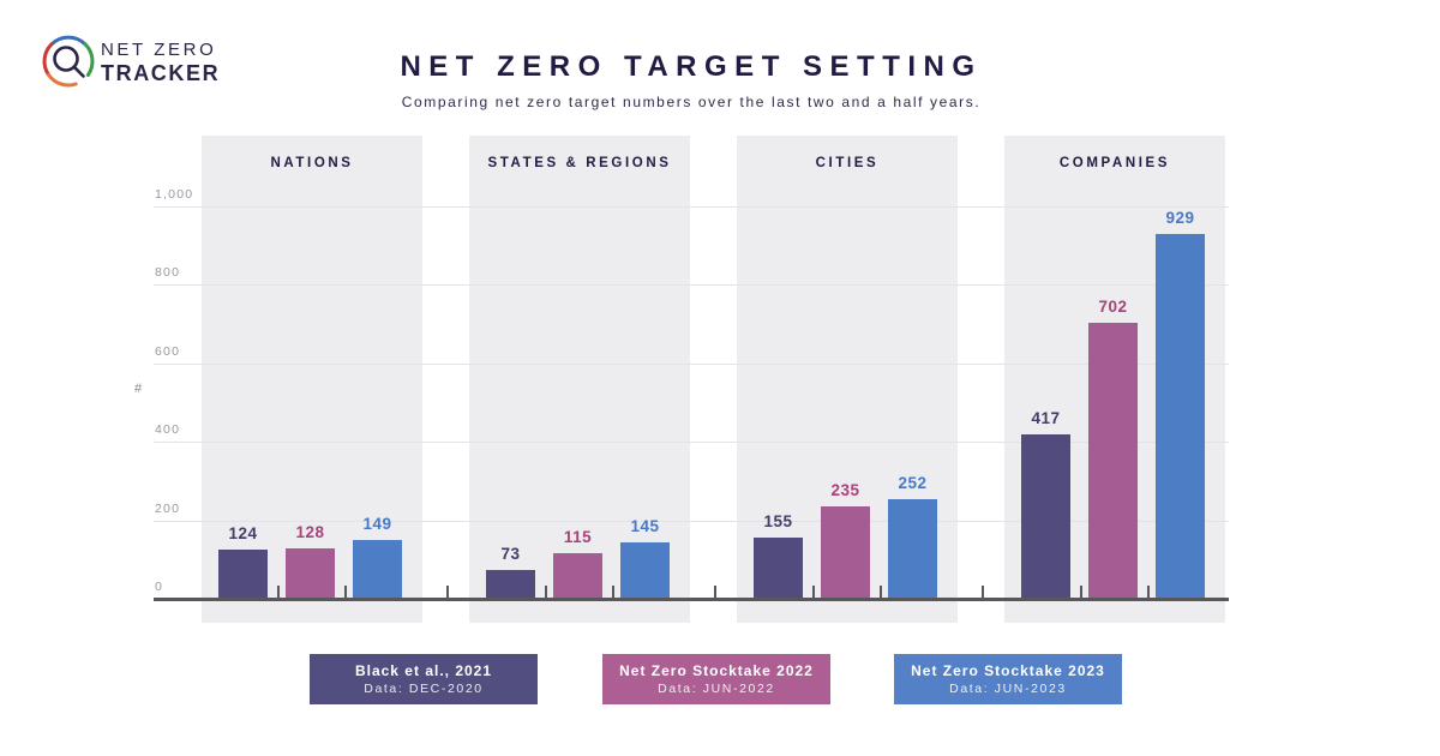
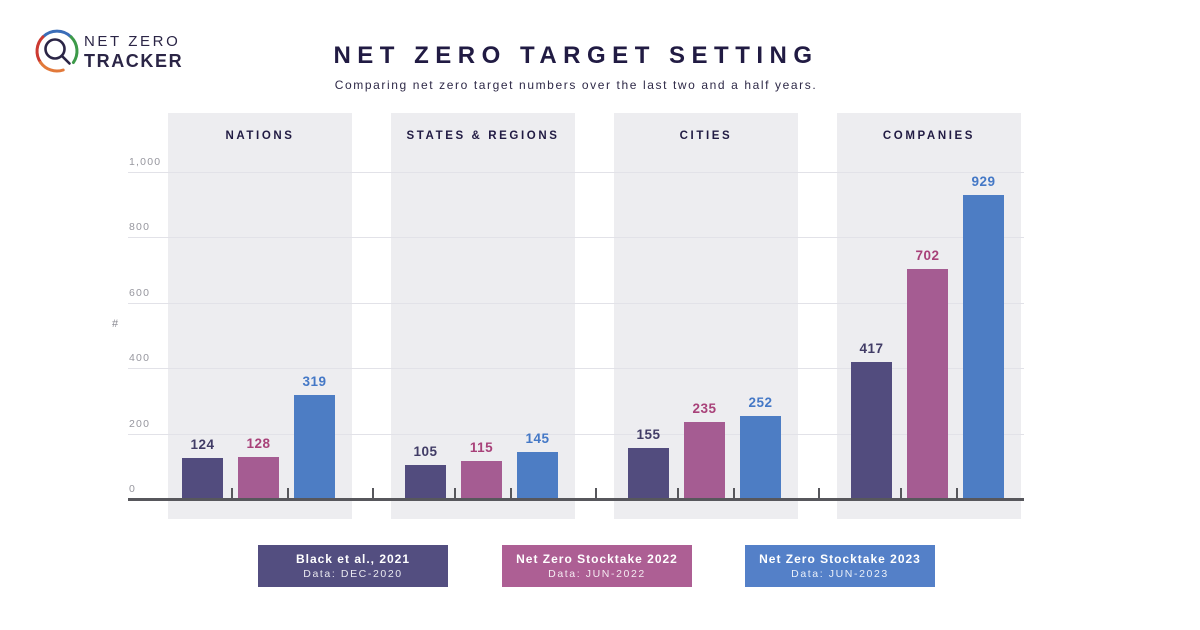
Net Zero Stocktake 2023/NATIONS: 149 -> 319
Black et al., 2021/STATES & REGIONS: 73 -> 105
